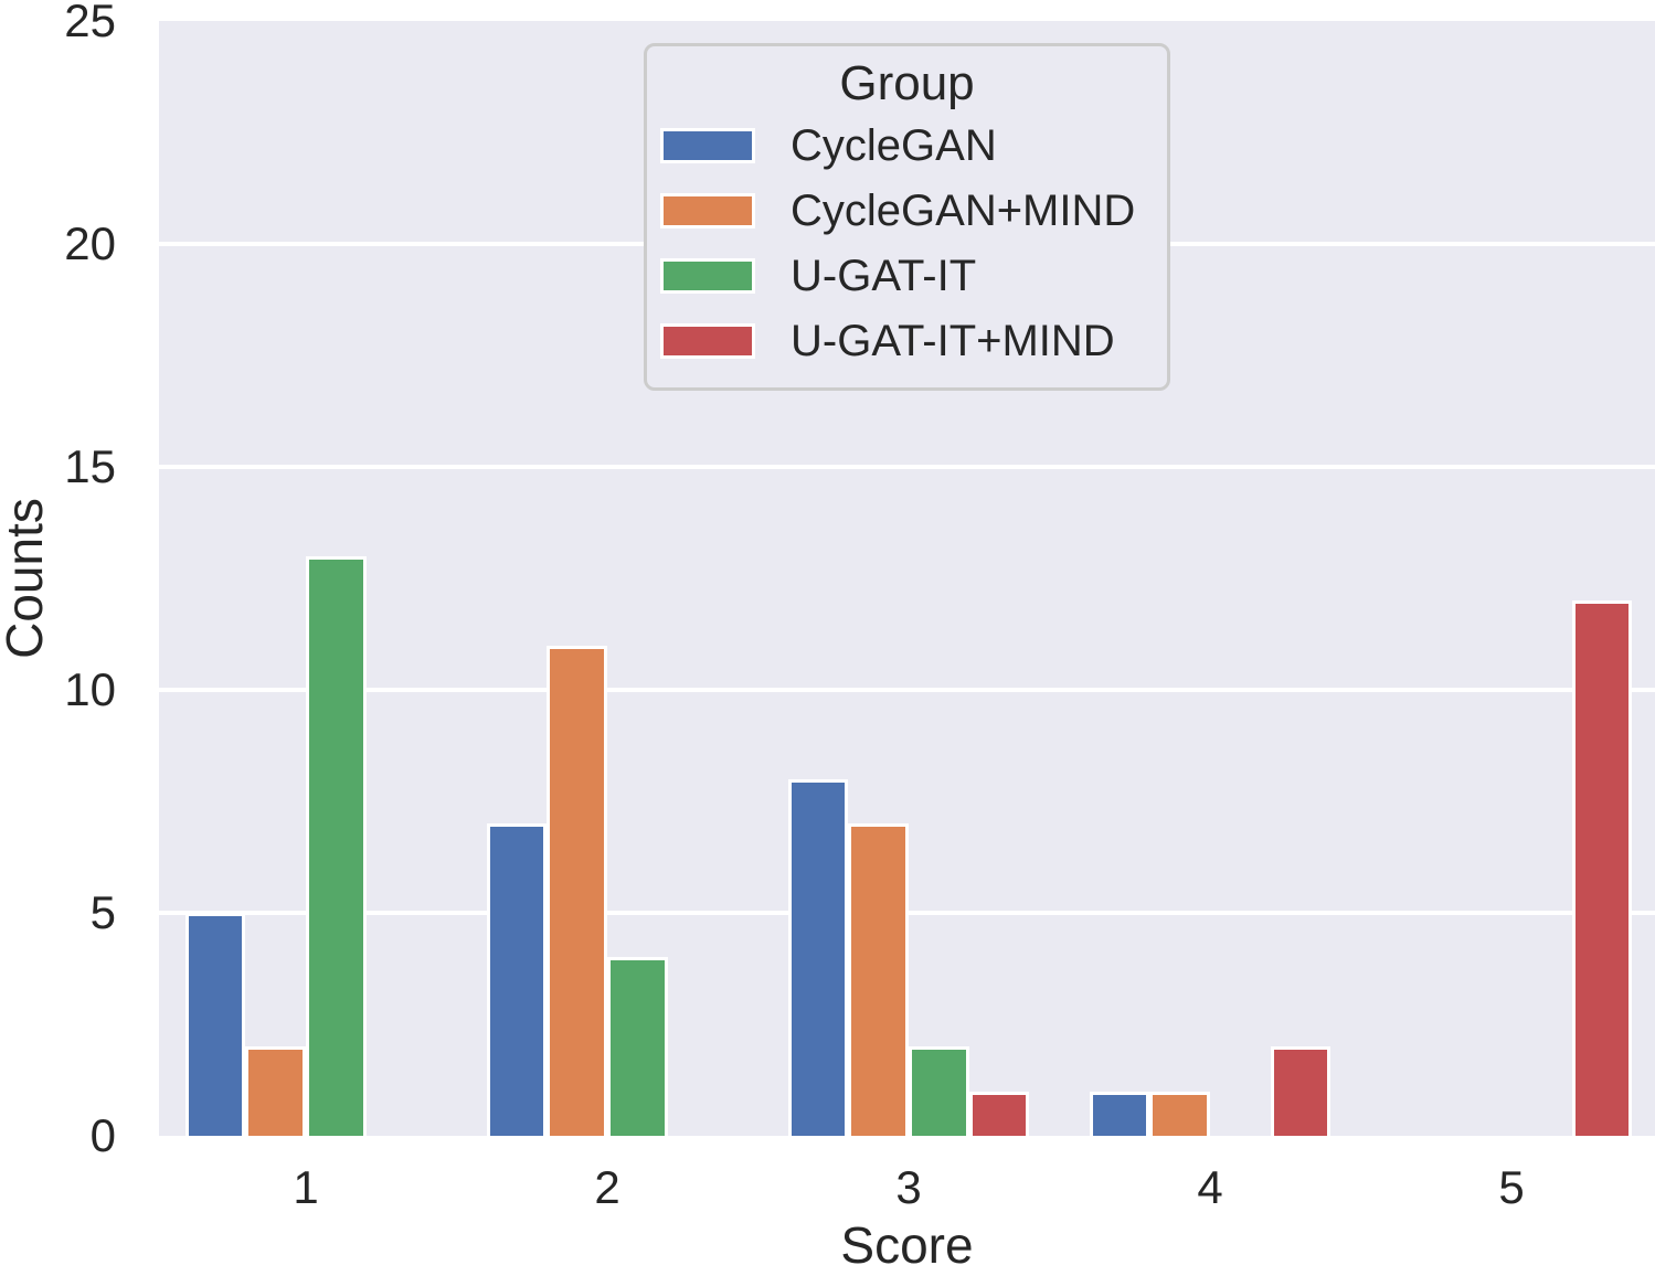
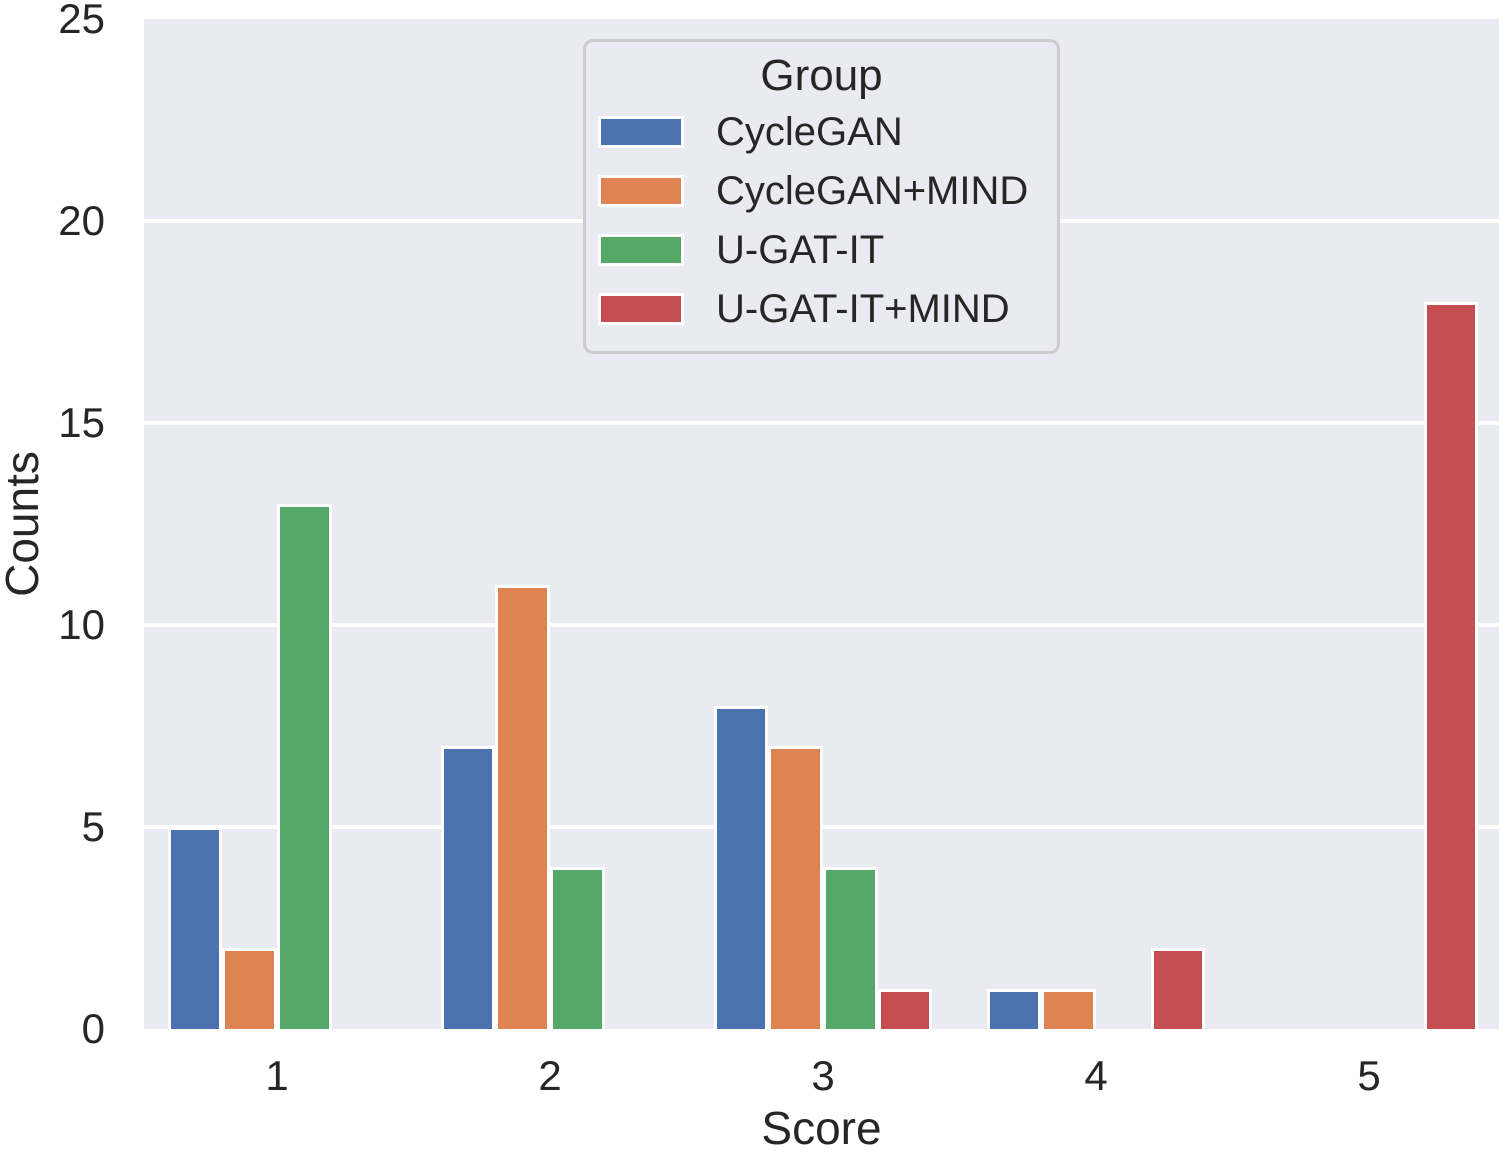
U-GAT-IT/3: 2 -> 4
U-GAT-IT+MIND/5: 12 -> 18
